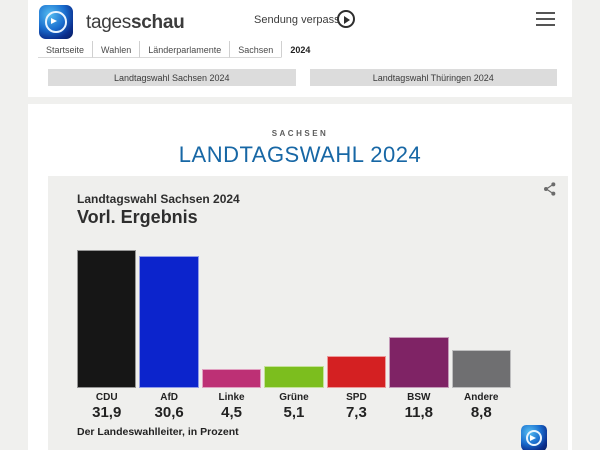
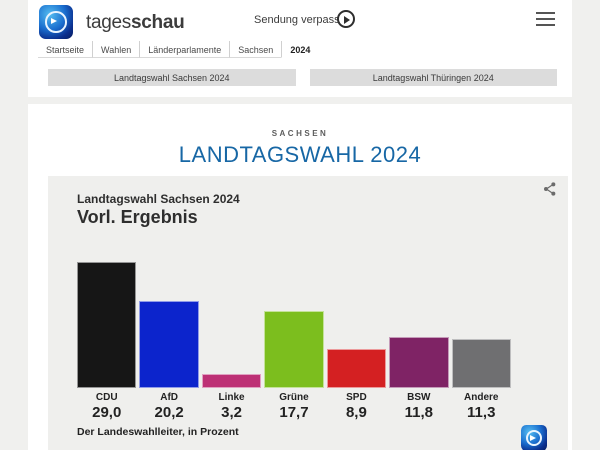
CDU: 31,9 -> 29,0
AfD: 30,6 -> 20,2
Linke: 4,5 -> 3,2
Grüne: 5,1 -> 17,7
SPD: 7,3 -> 8,9
Andere: 8,8 -> 11,3
